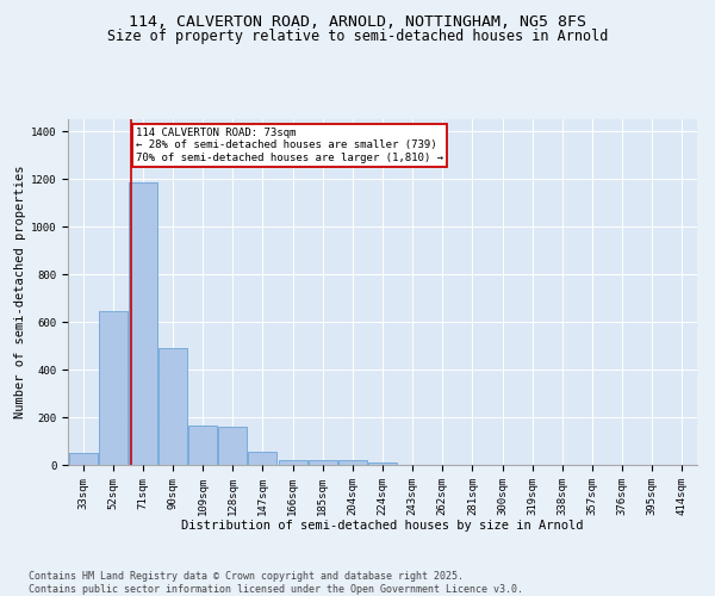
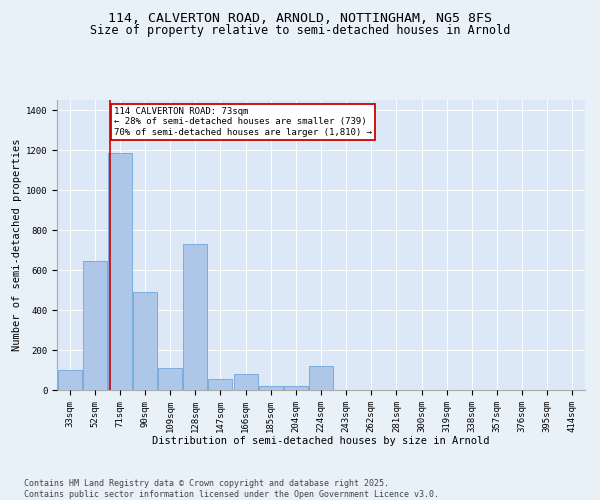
33sqm: 50 -> 100
109sqm: 160 -> 110
128sqm: 160 -> 730
166sqm: 20 -> 80
224sqm: 10 -> 120
